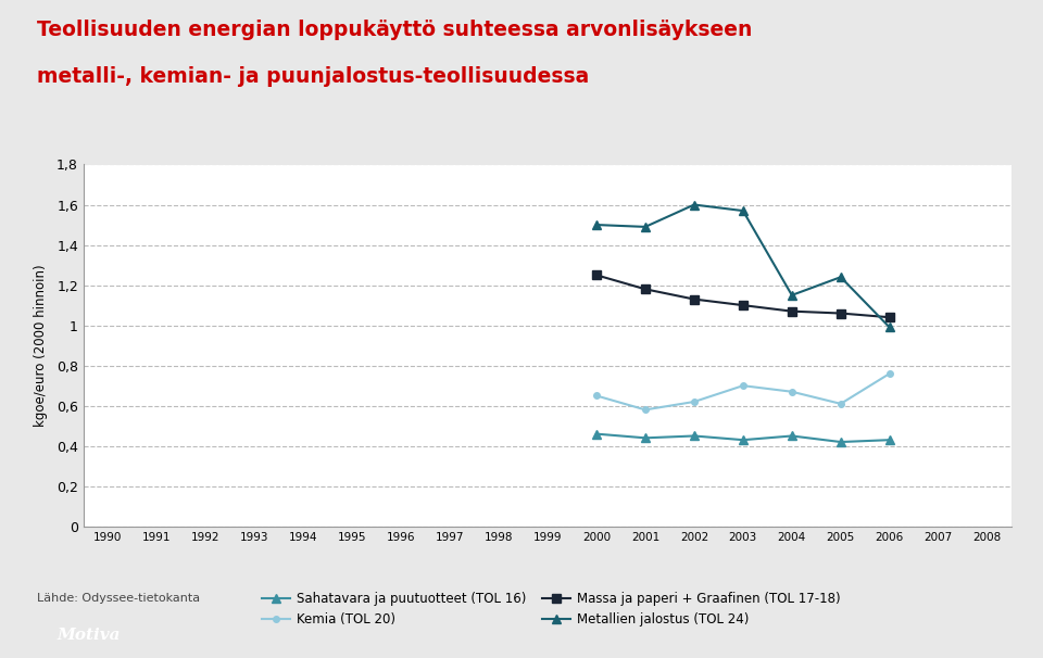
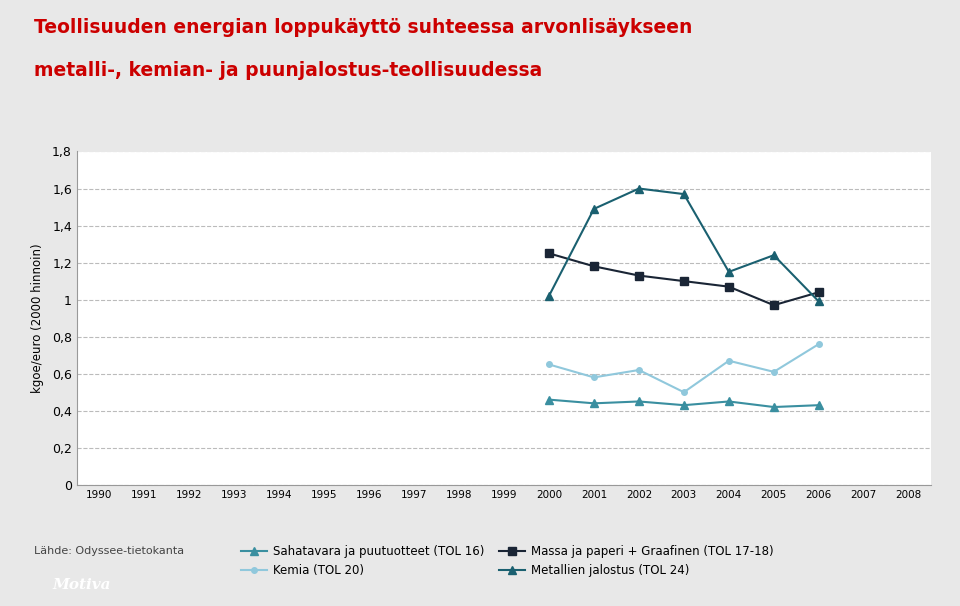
Metallien jalostus (TOL 24)/2000: 1,50 -> 1,02
Kemia (TOL 20)/2003: 0,70 -> 0,50
Massa ja paperi + Graafinen (TOL 17-18)/2005: 1,06 -> 0,97
